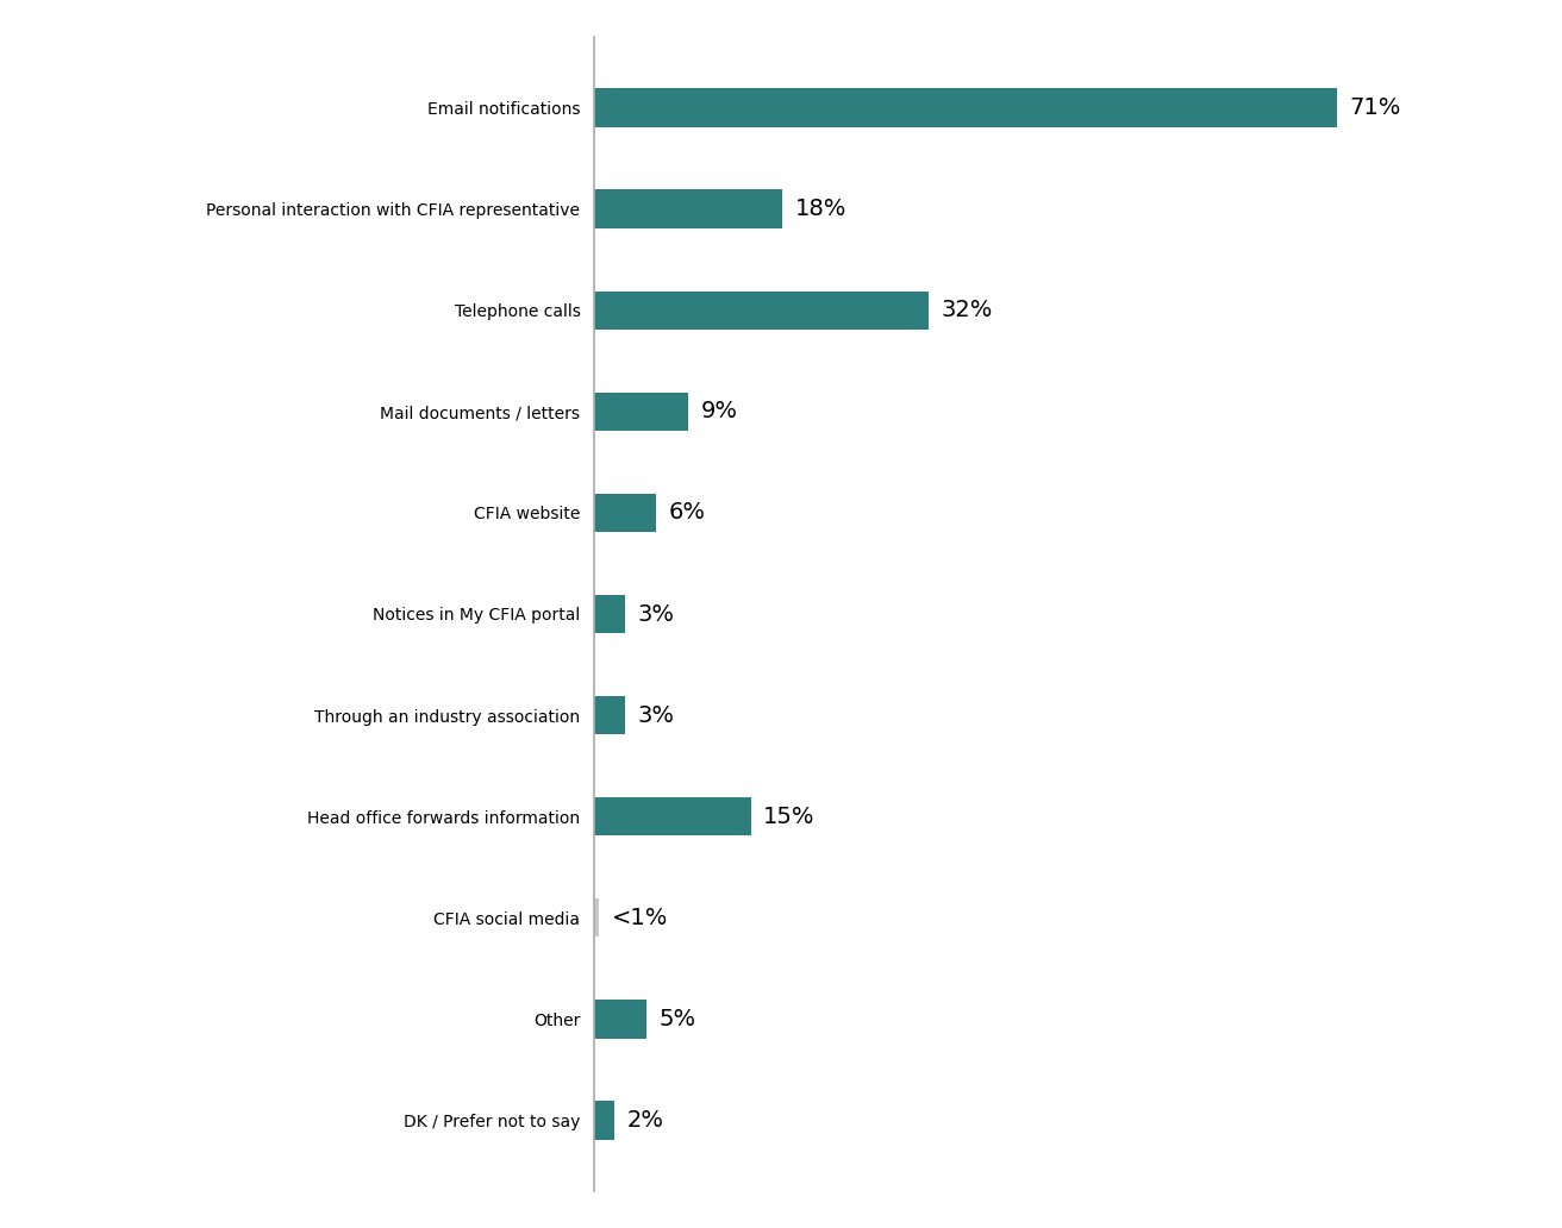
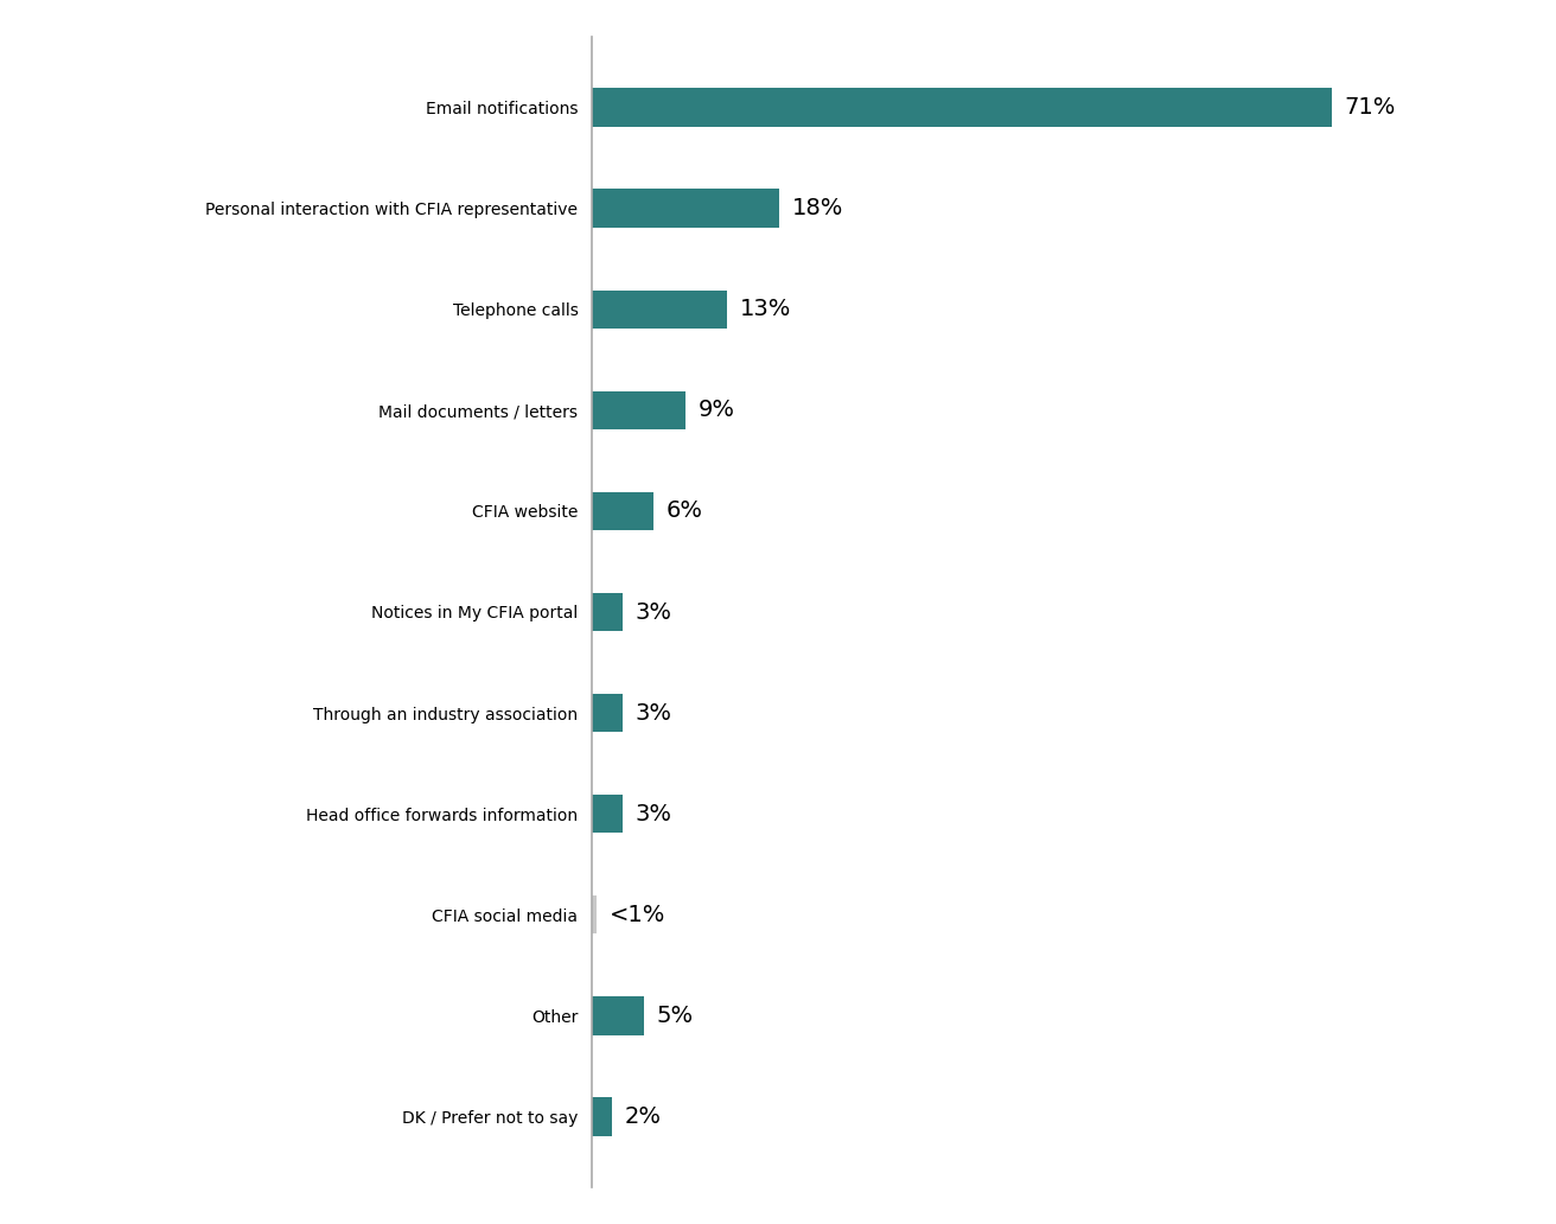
Telephone calls: 32% -> 13%
Head office forwards information: 15% -> 3%
